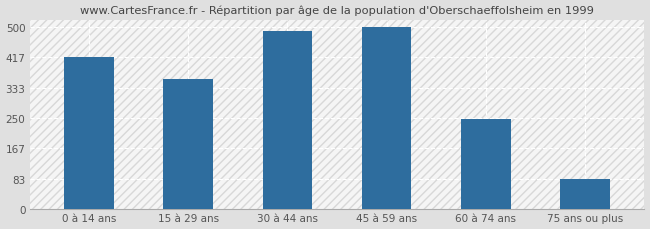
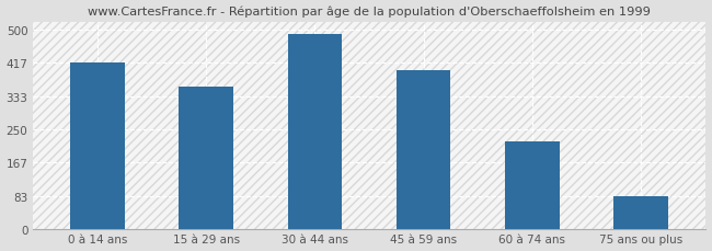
45 à 59 ans: 500 -> 400
60 à 74 ans: 248 -> 220
